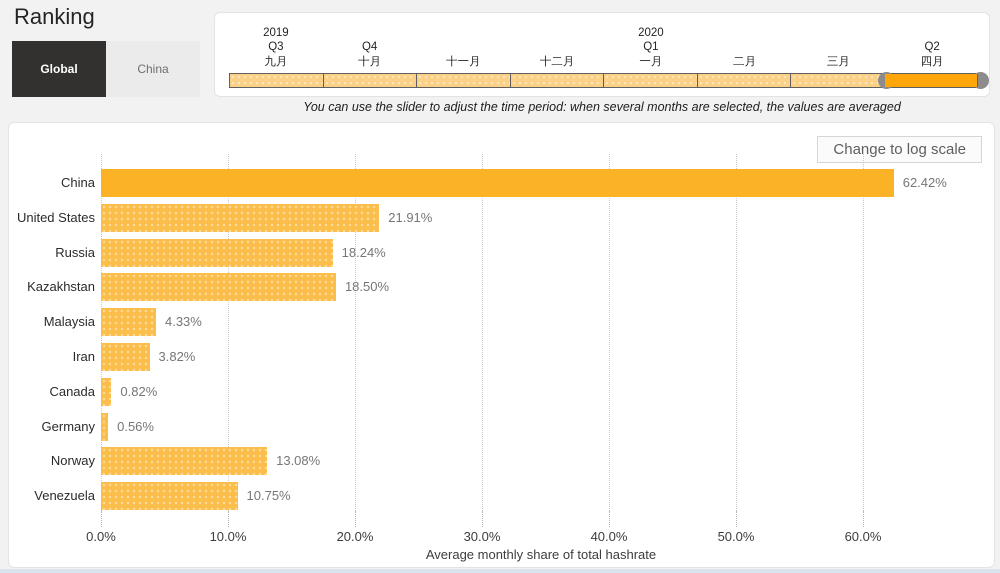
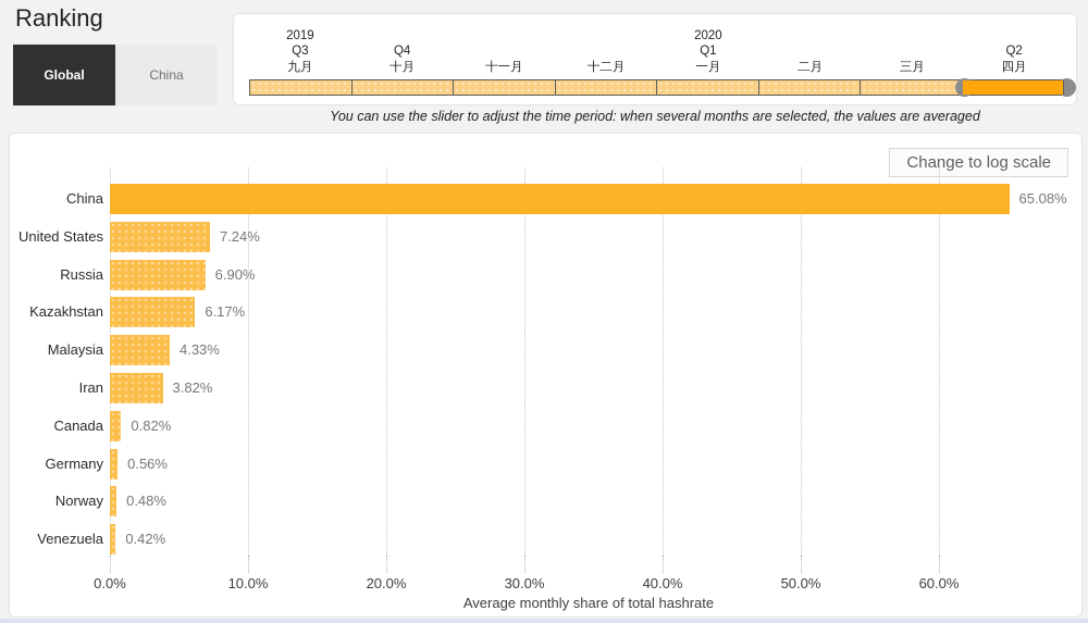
China: 62.42% -> 65.08%
United States: 21.91% -> 7.24%
Russia: 18.24% -> 6.90%
Kazakhstan: 18.50% -> 6.17%
Norway: 13.08% -> 0.48%
Venezuela: 10.75% -> 0.42%
